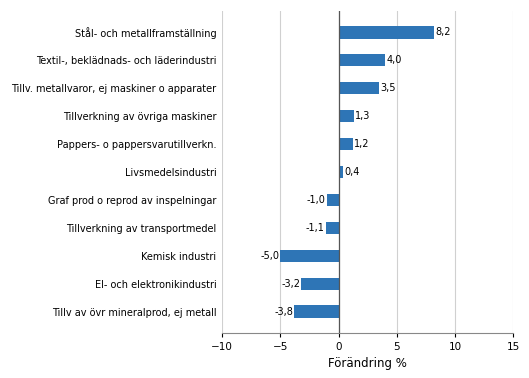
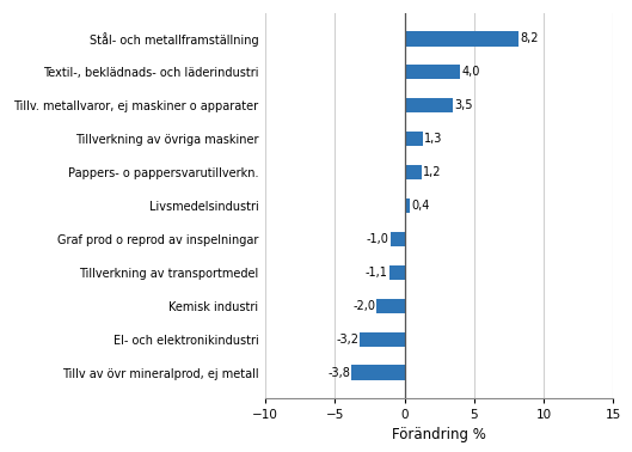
Kemisk industri: -5,0 -> -2,0
